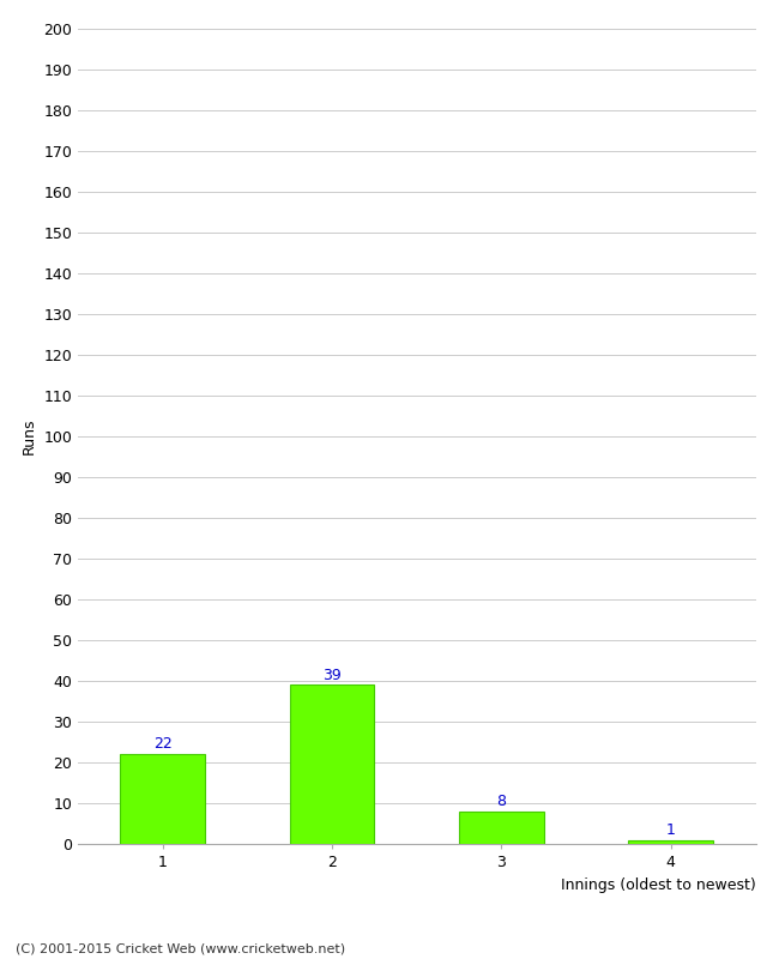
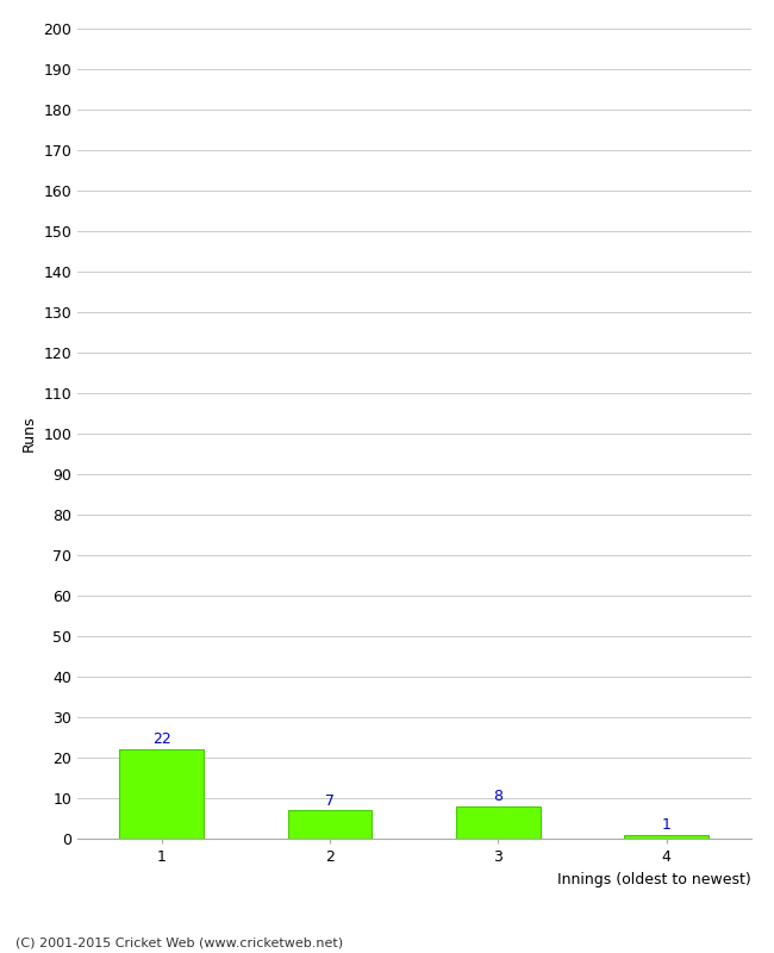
2: 39 -> 7
